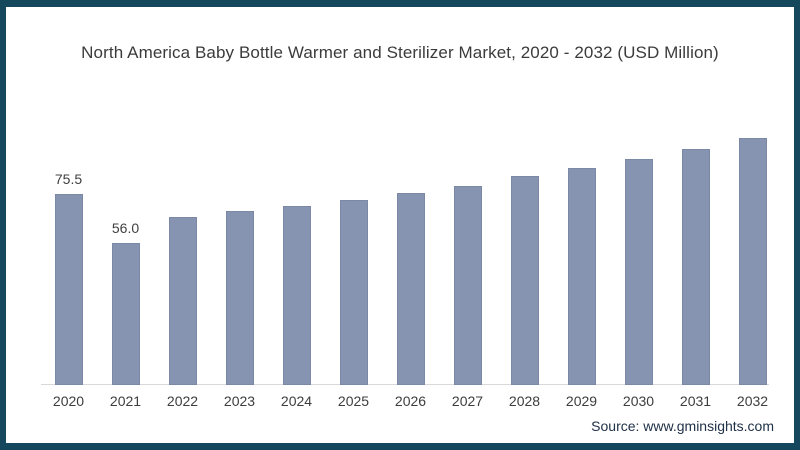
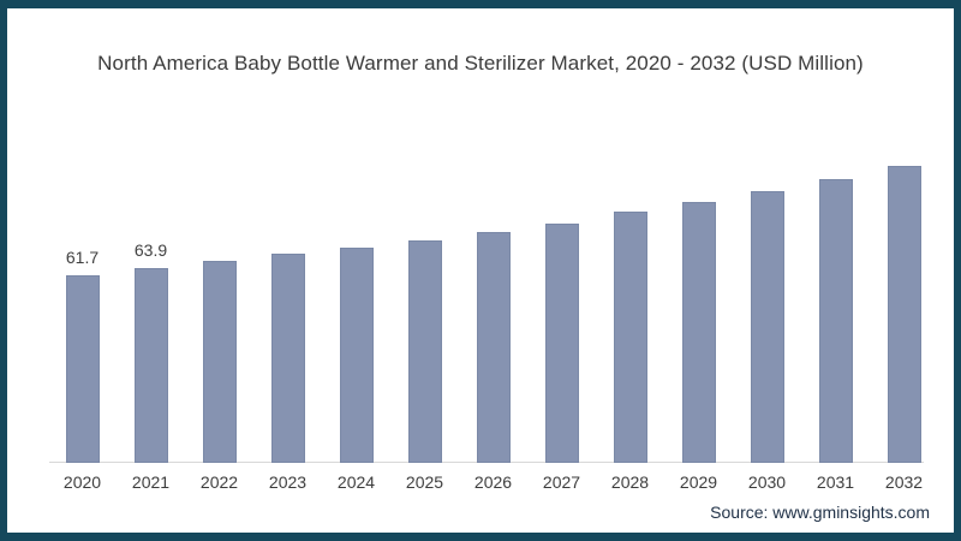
2020: 75.5 -> 61.7
2021: 56.0 -> 63.9
